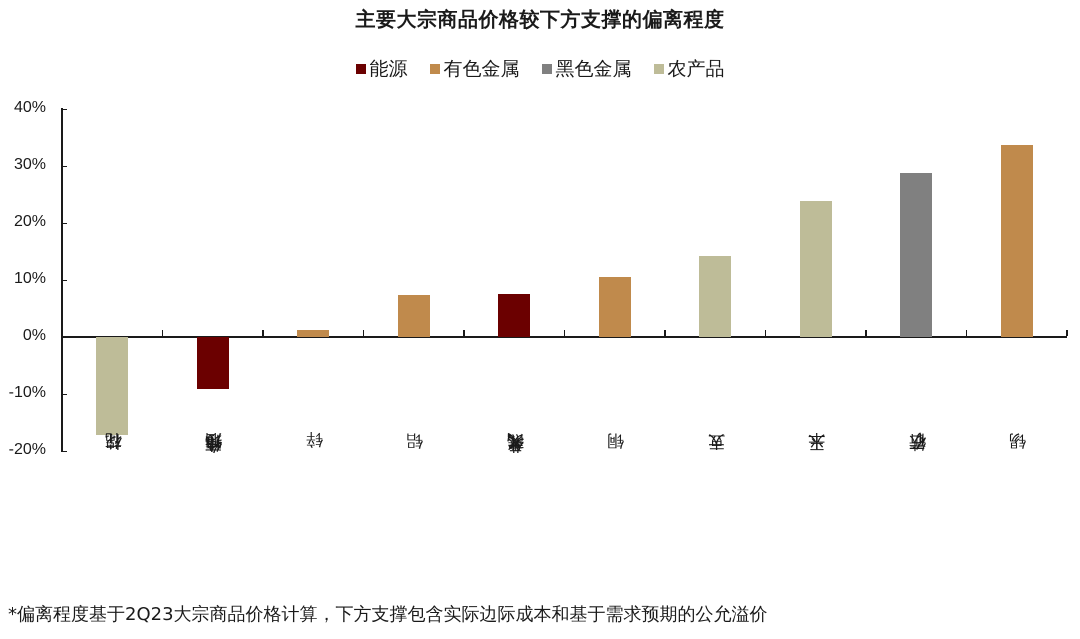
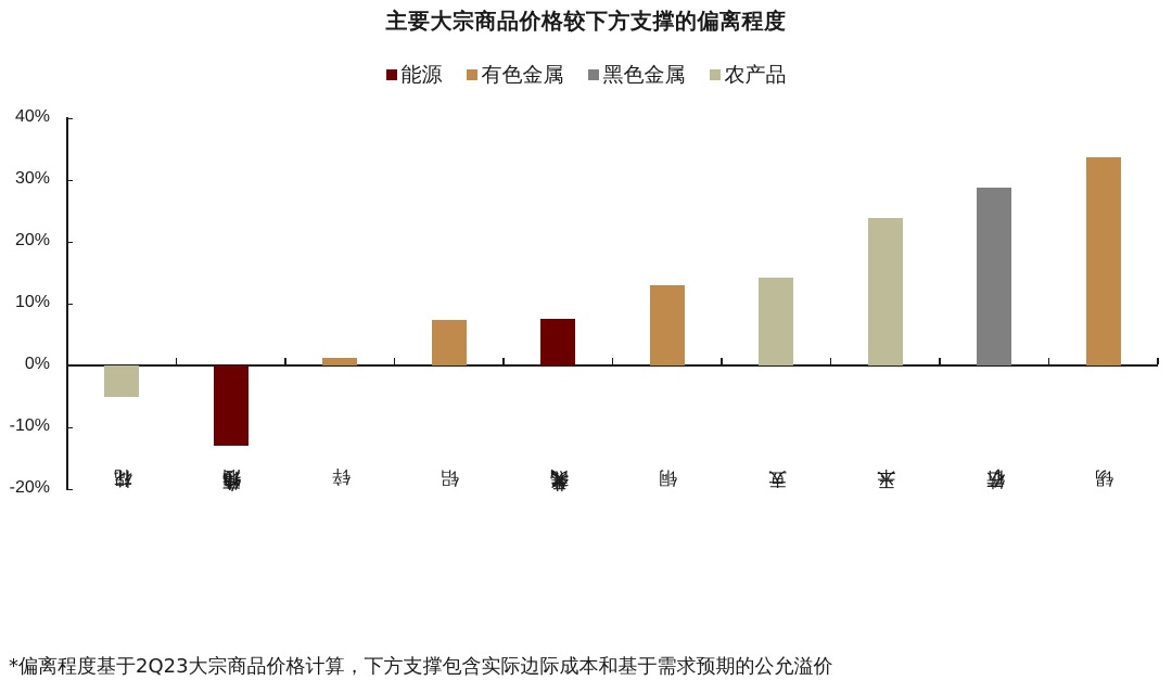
棉花: -17% -> -5%
布伦特原油: -9% -> -13%
铜: 10% -> 13%
